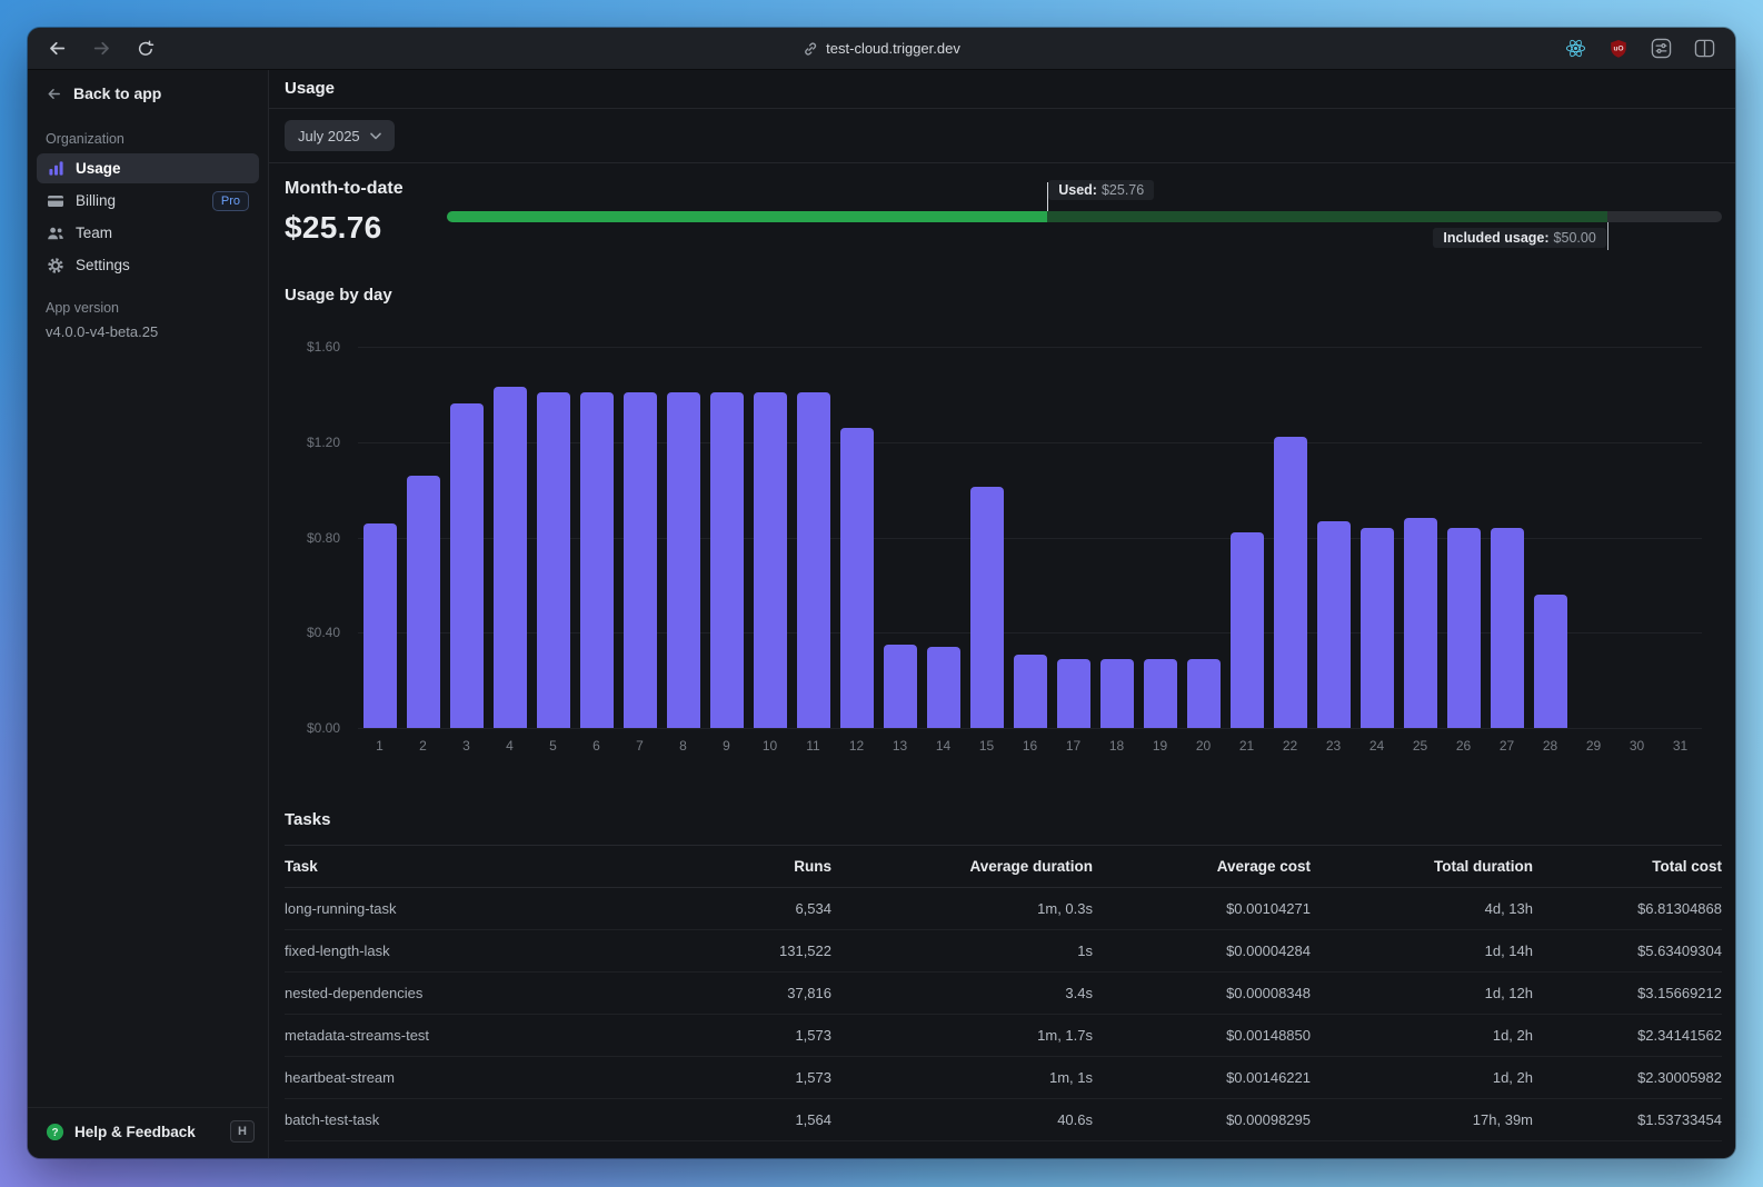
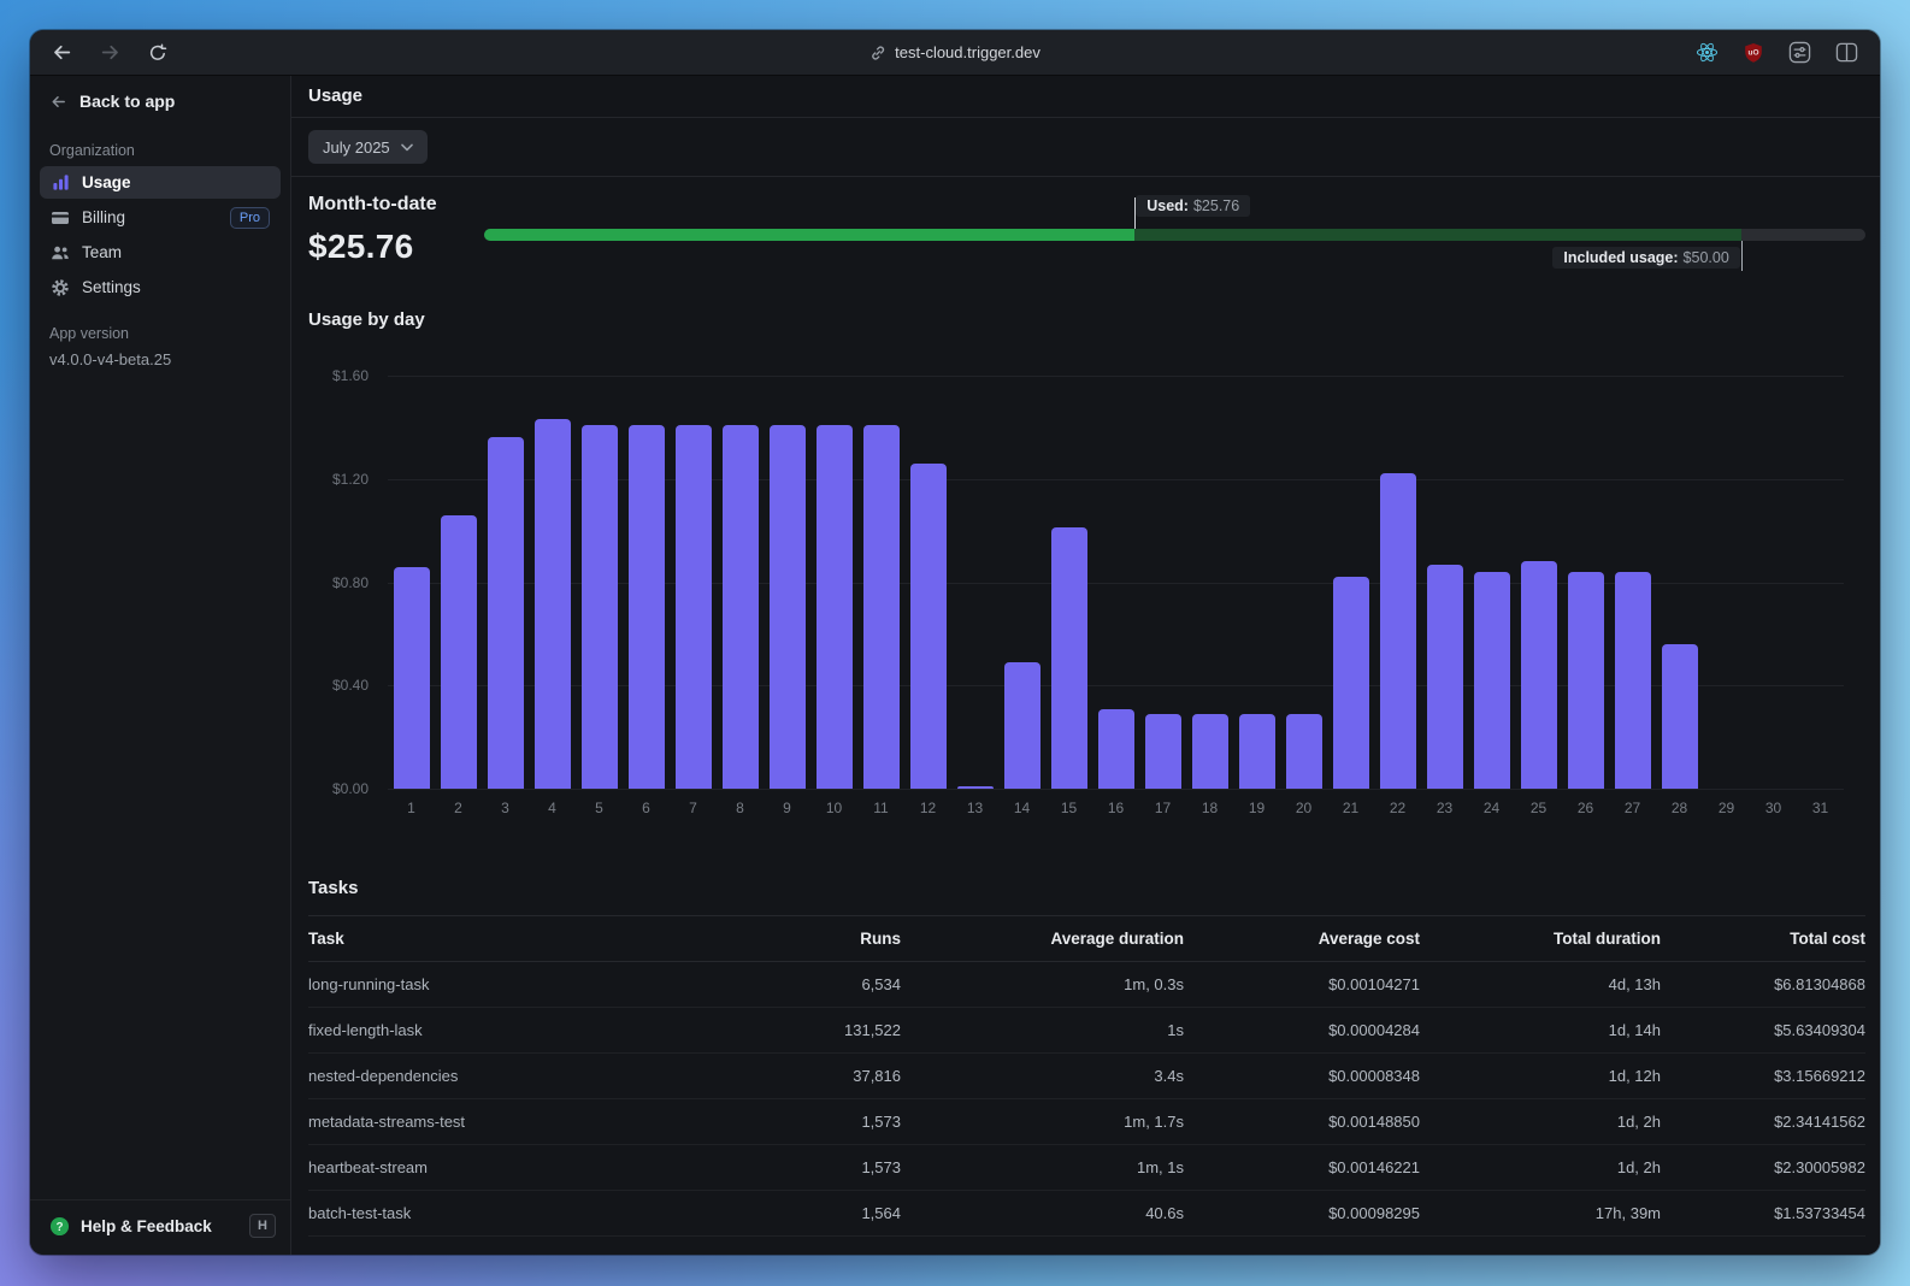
13: $0.35 -> $0.01
14: $0.34 -> $0.49
